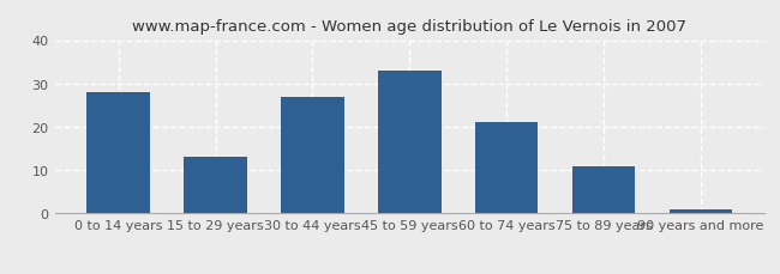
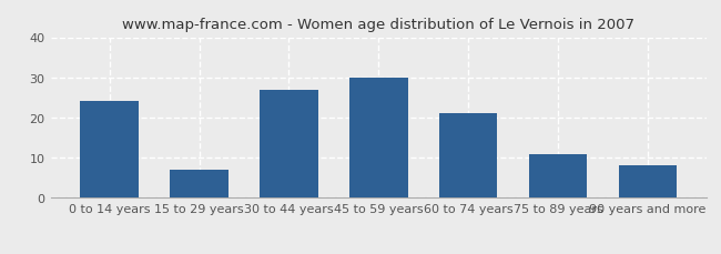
0 to 14 years: 28 -> 24
15 to 29 years: 13 -> 7
45 to 59 years: 33 -> 30
90 years and more: 1 -> 8
